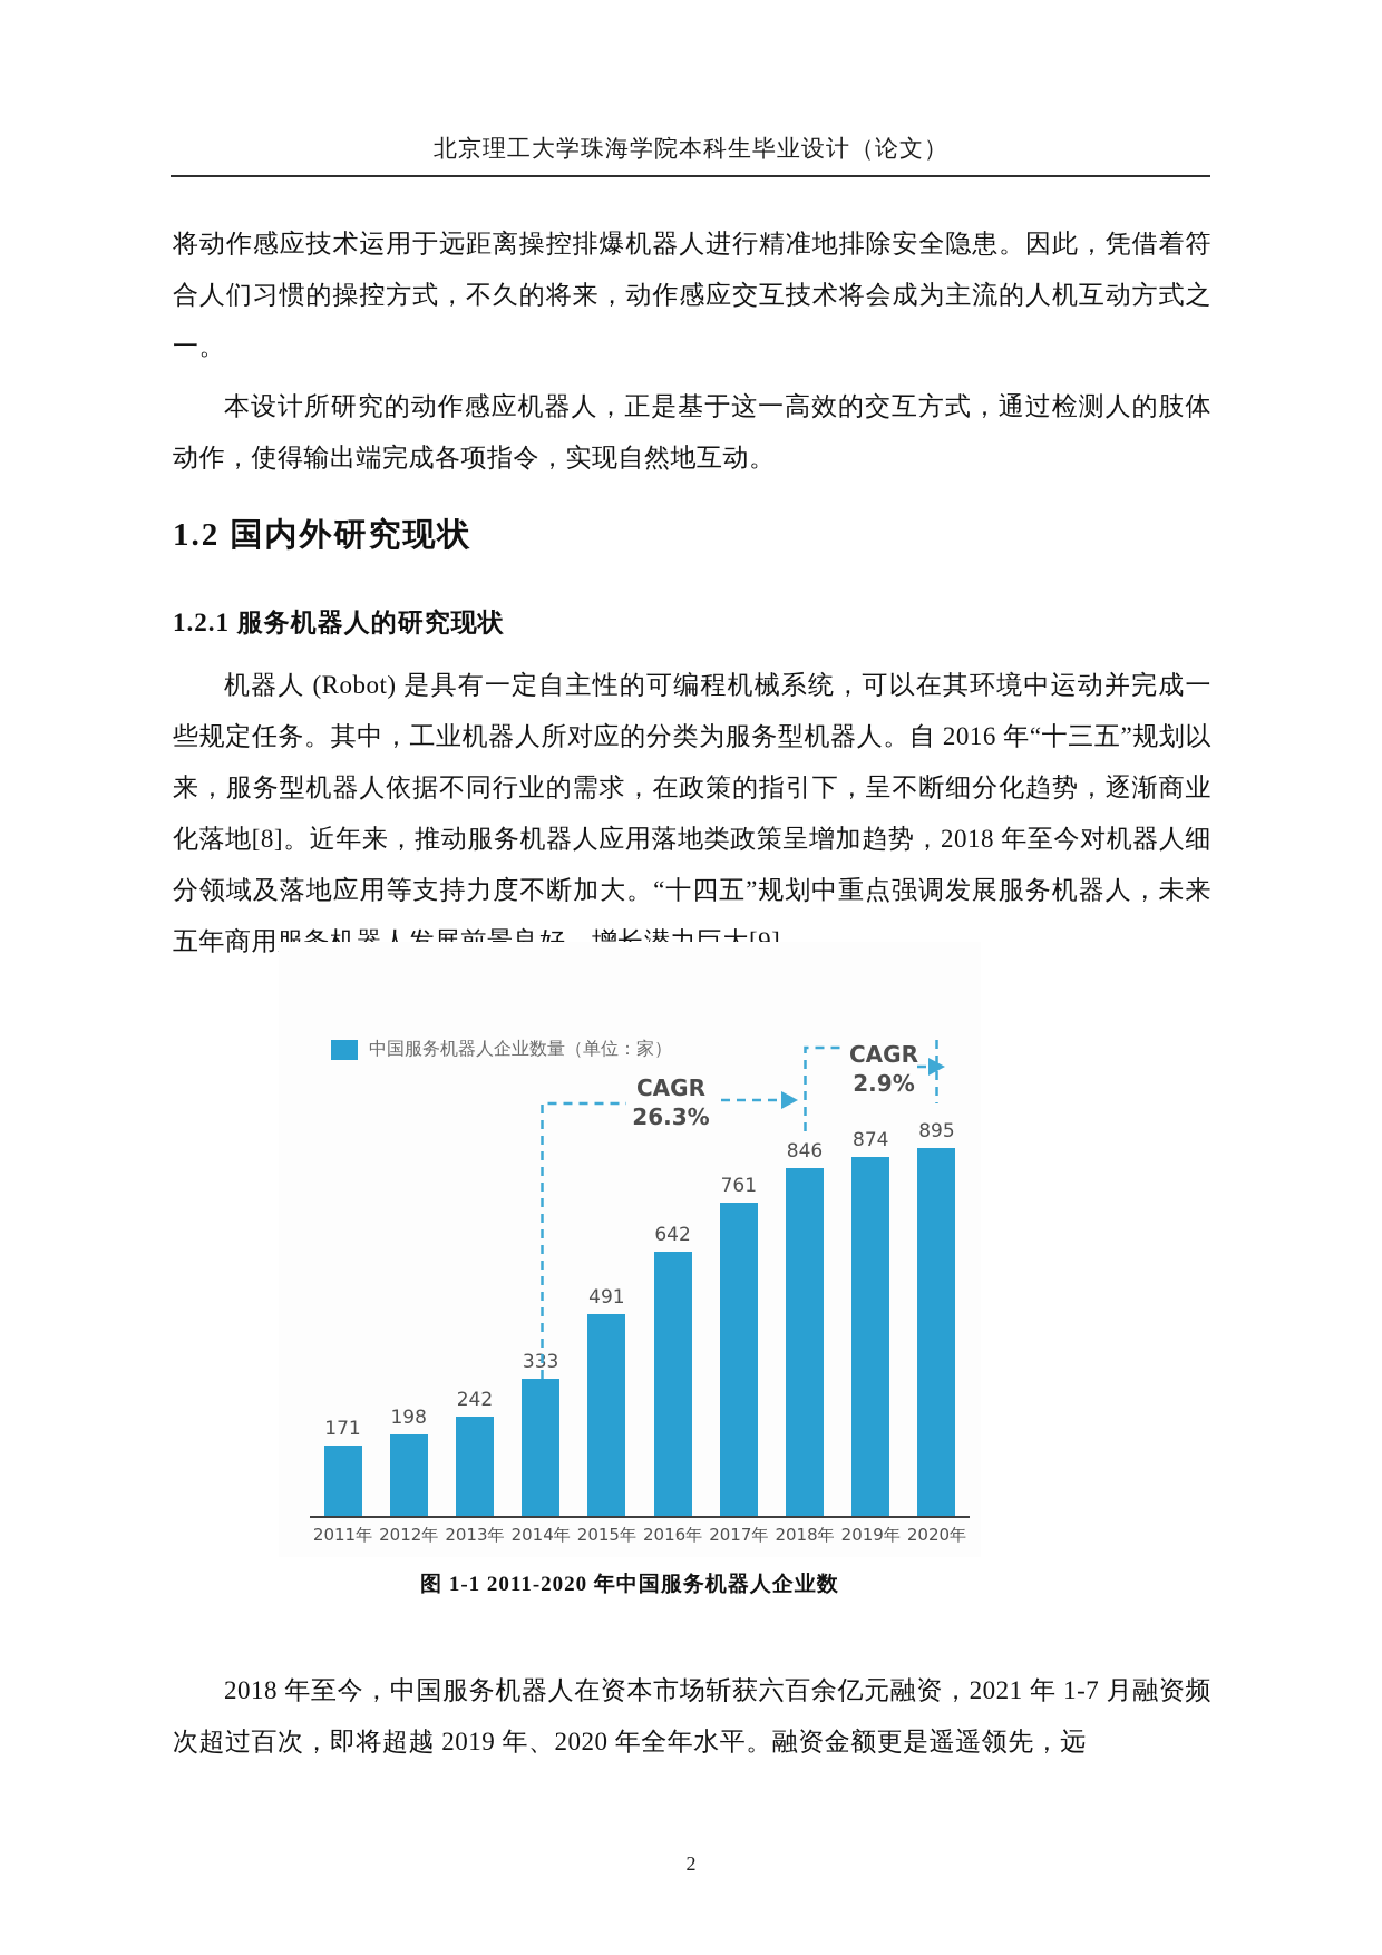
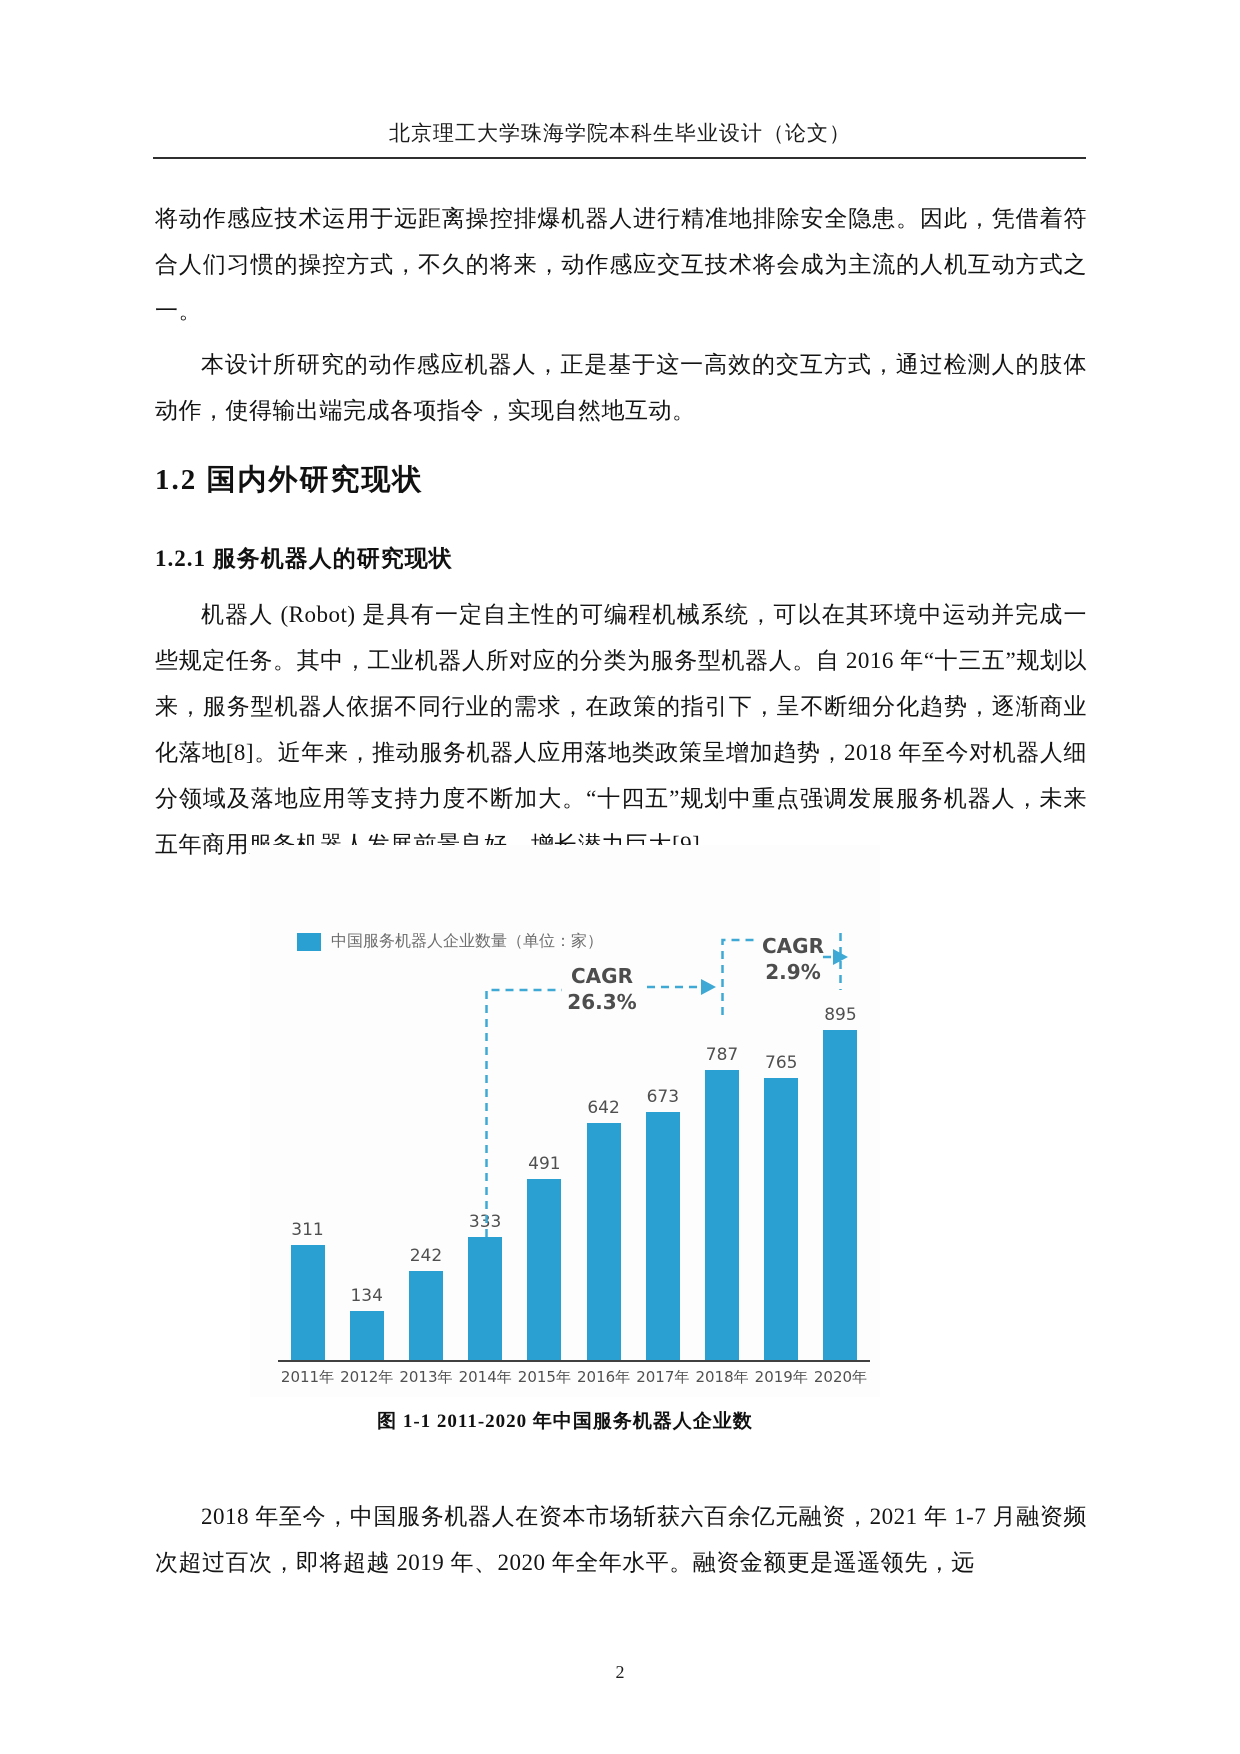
2011年: 171 -> 311
2012年: 198 -> 134
2017年: 761 -> 673
2018年: 846 -> 787
2019年: 874 -> 765
